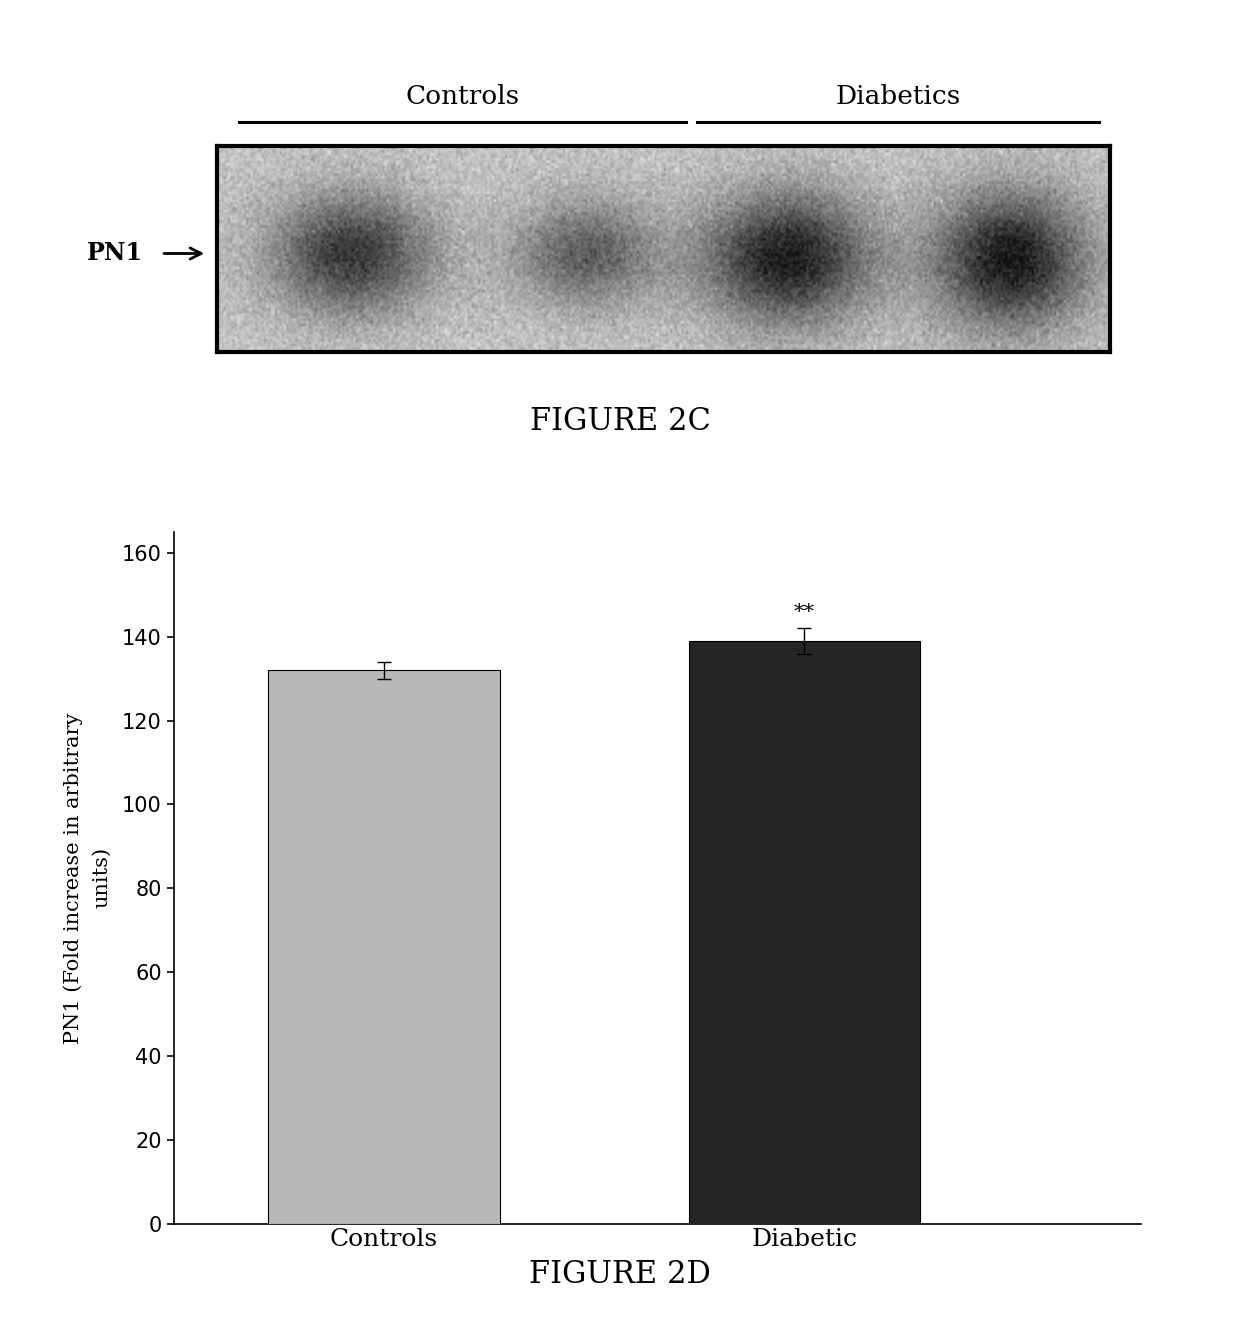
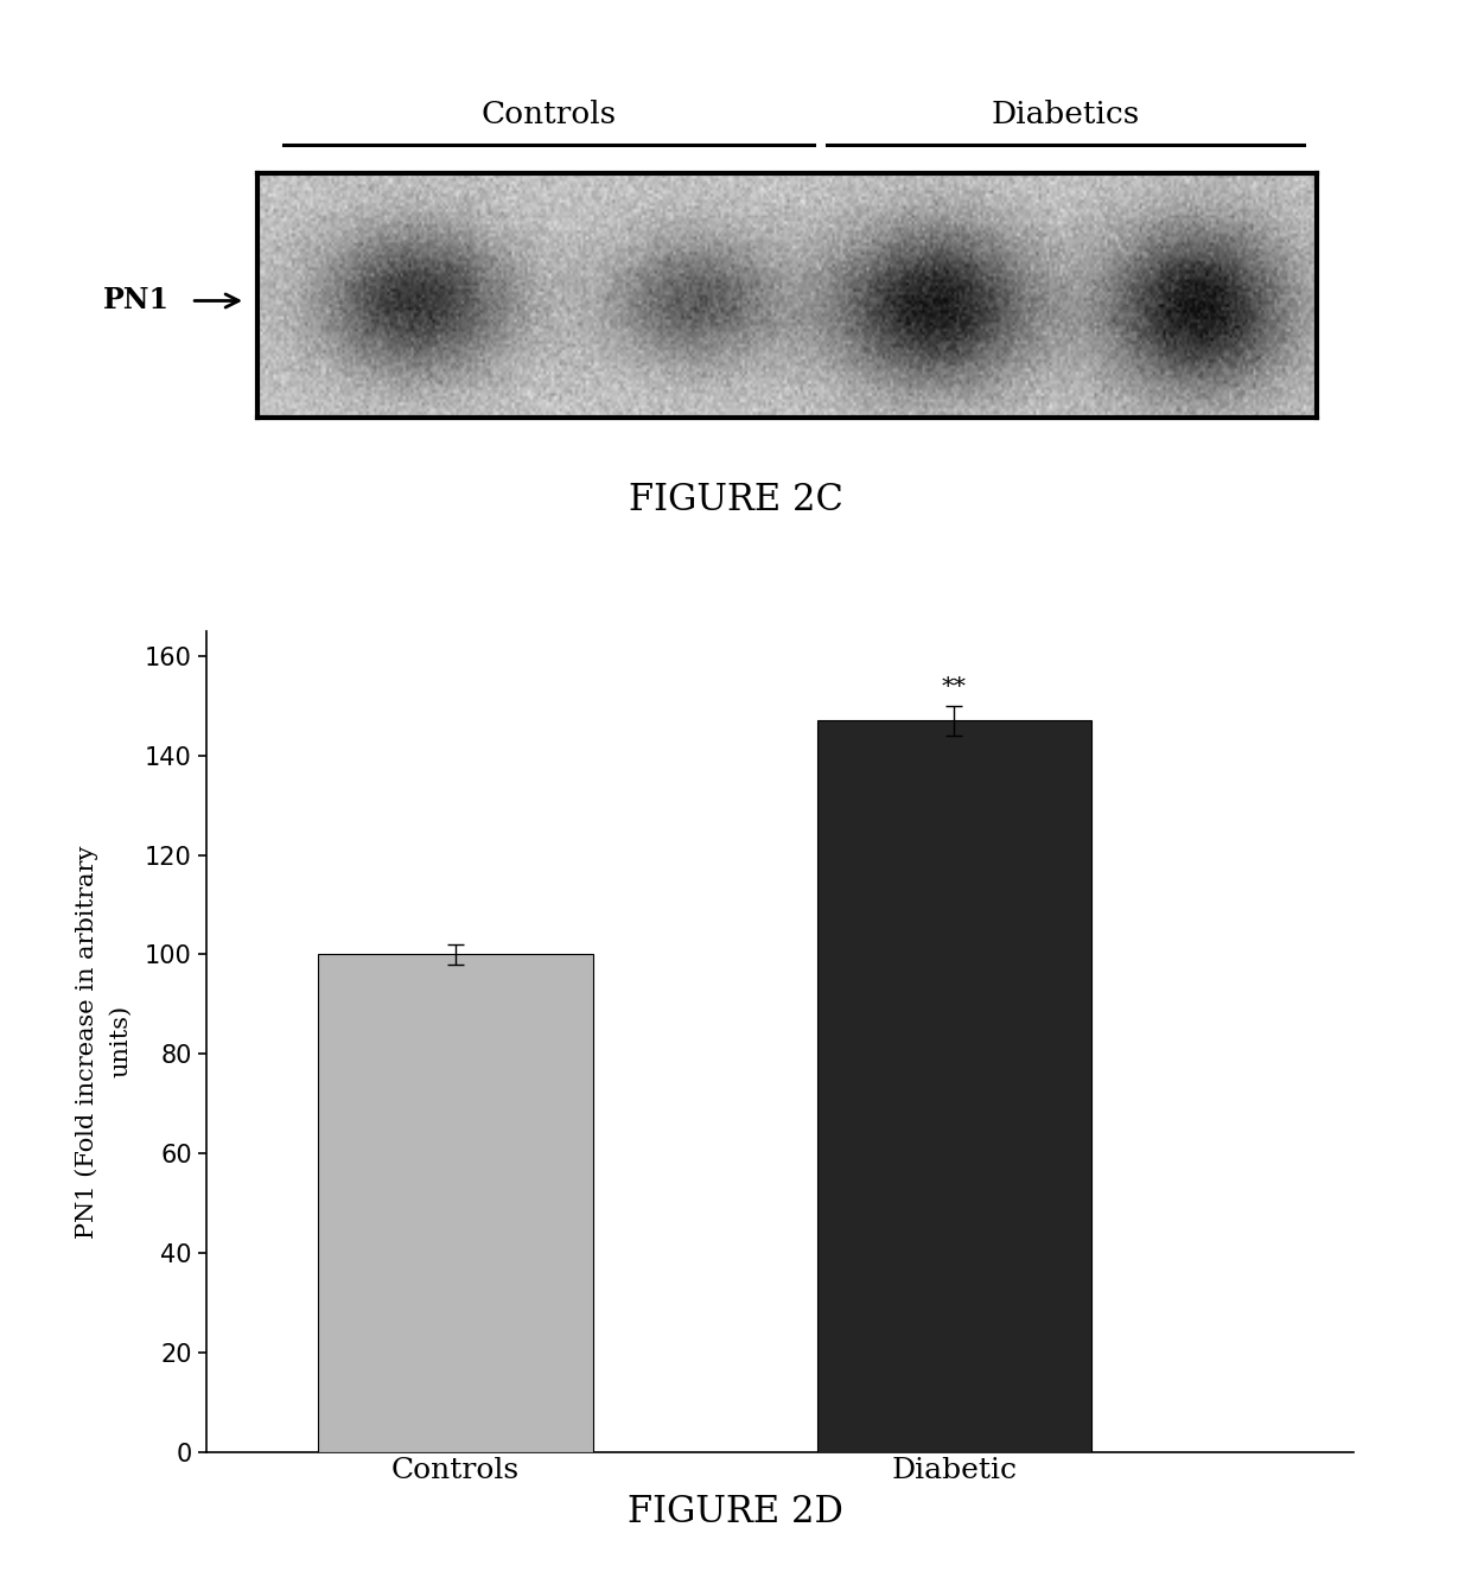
Controls: 132 -> 100
Diabetic: 139 -> 147
